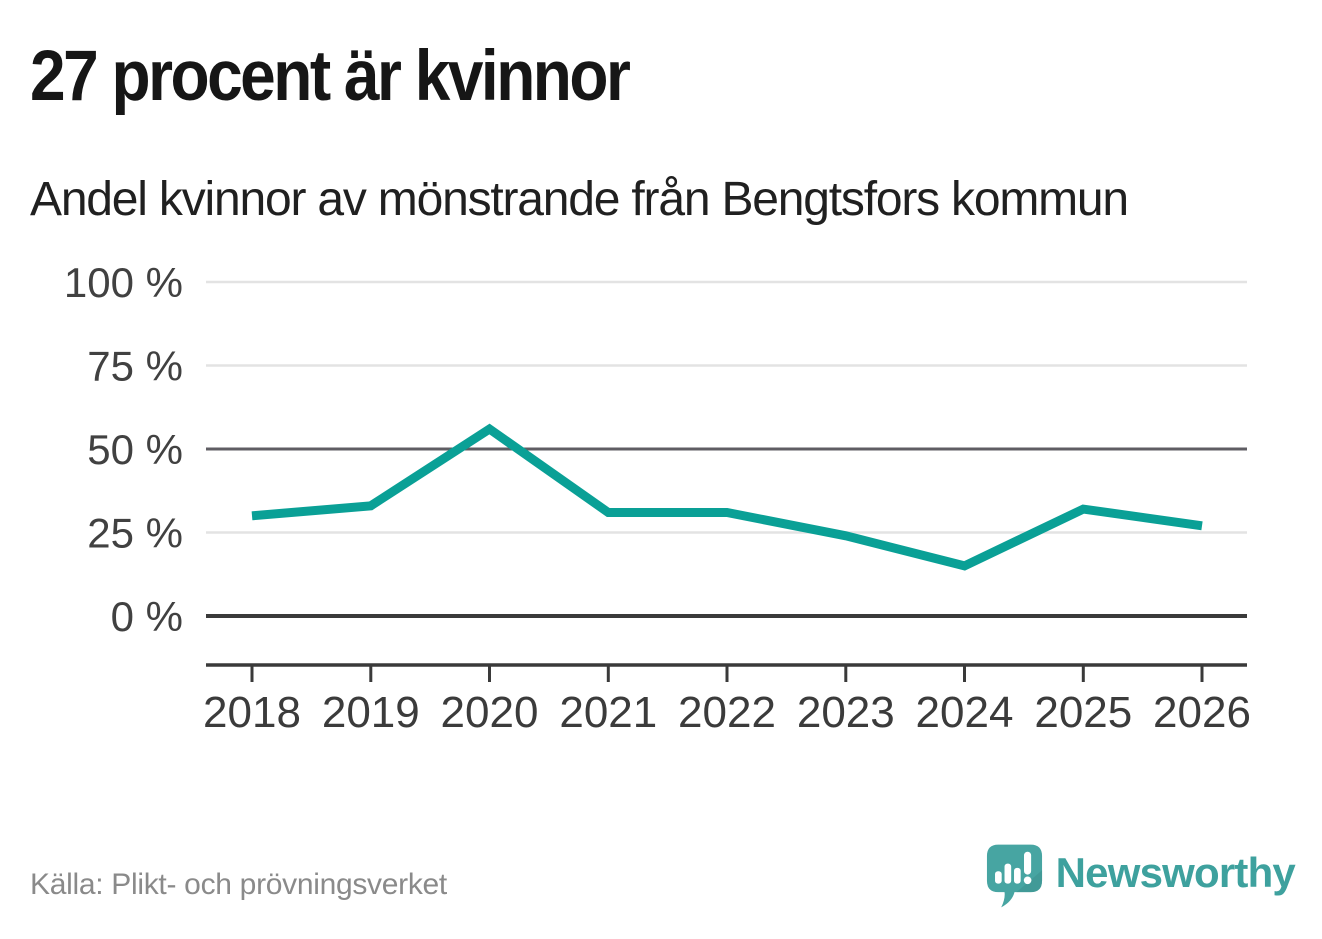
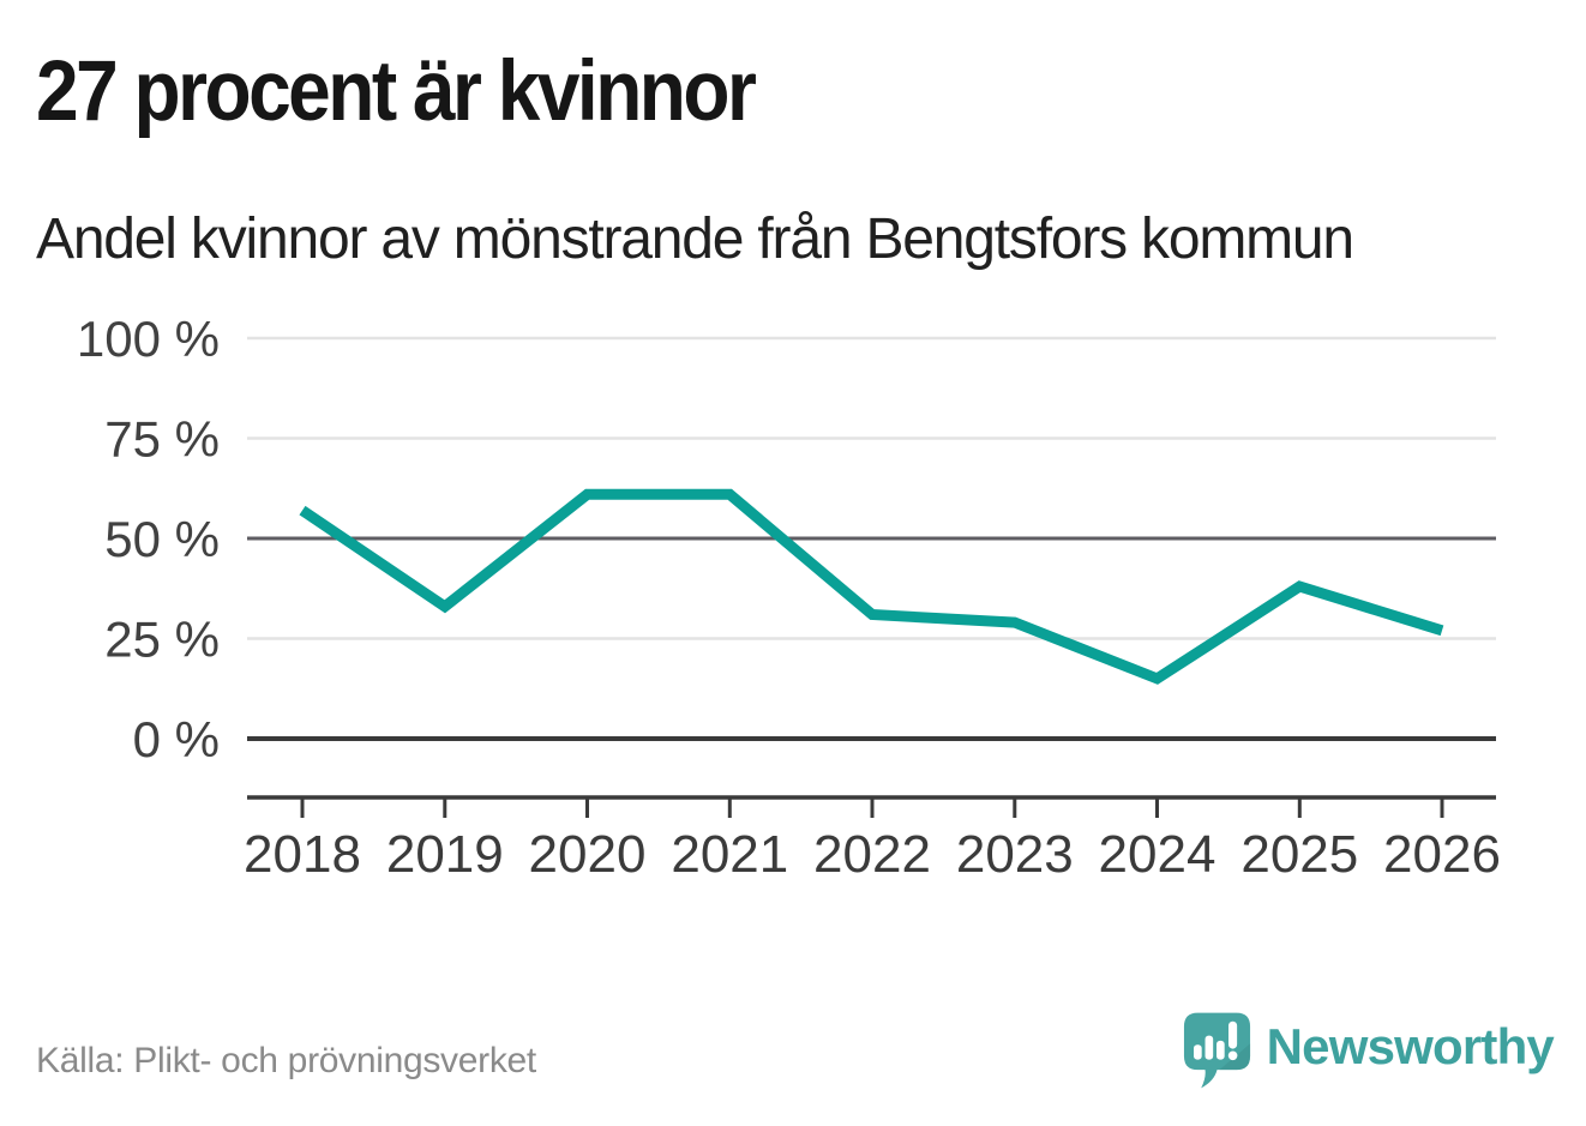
2018: 30% -> 57%
2020: 56% -> 61%
2021: 31% -> 61%
2023: 24% -> 29%
2025: 32% -> 38%
